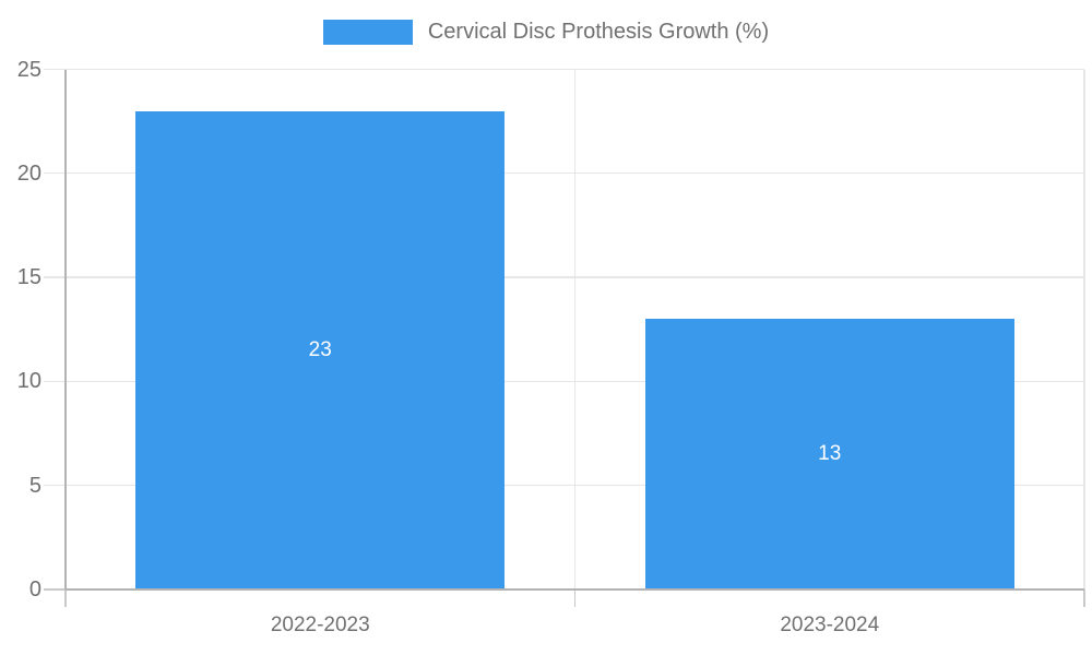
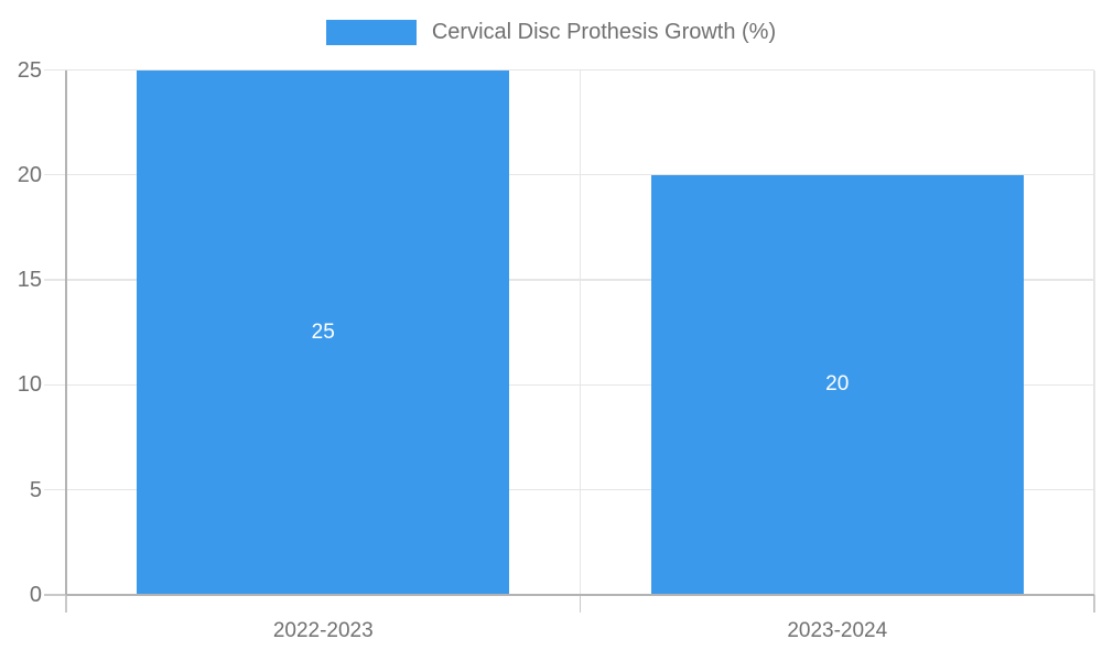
2022-2023: 23 -> 25
2023-2024: 13 -> 20
